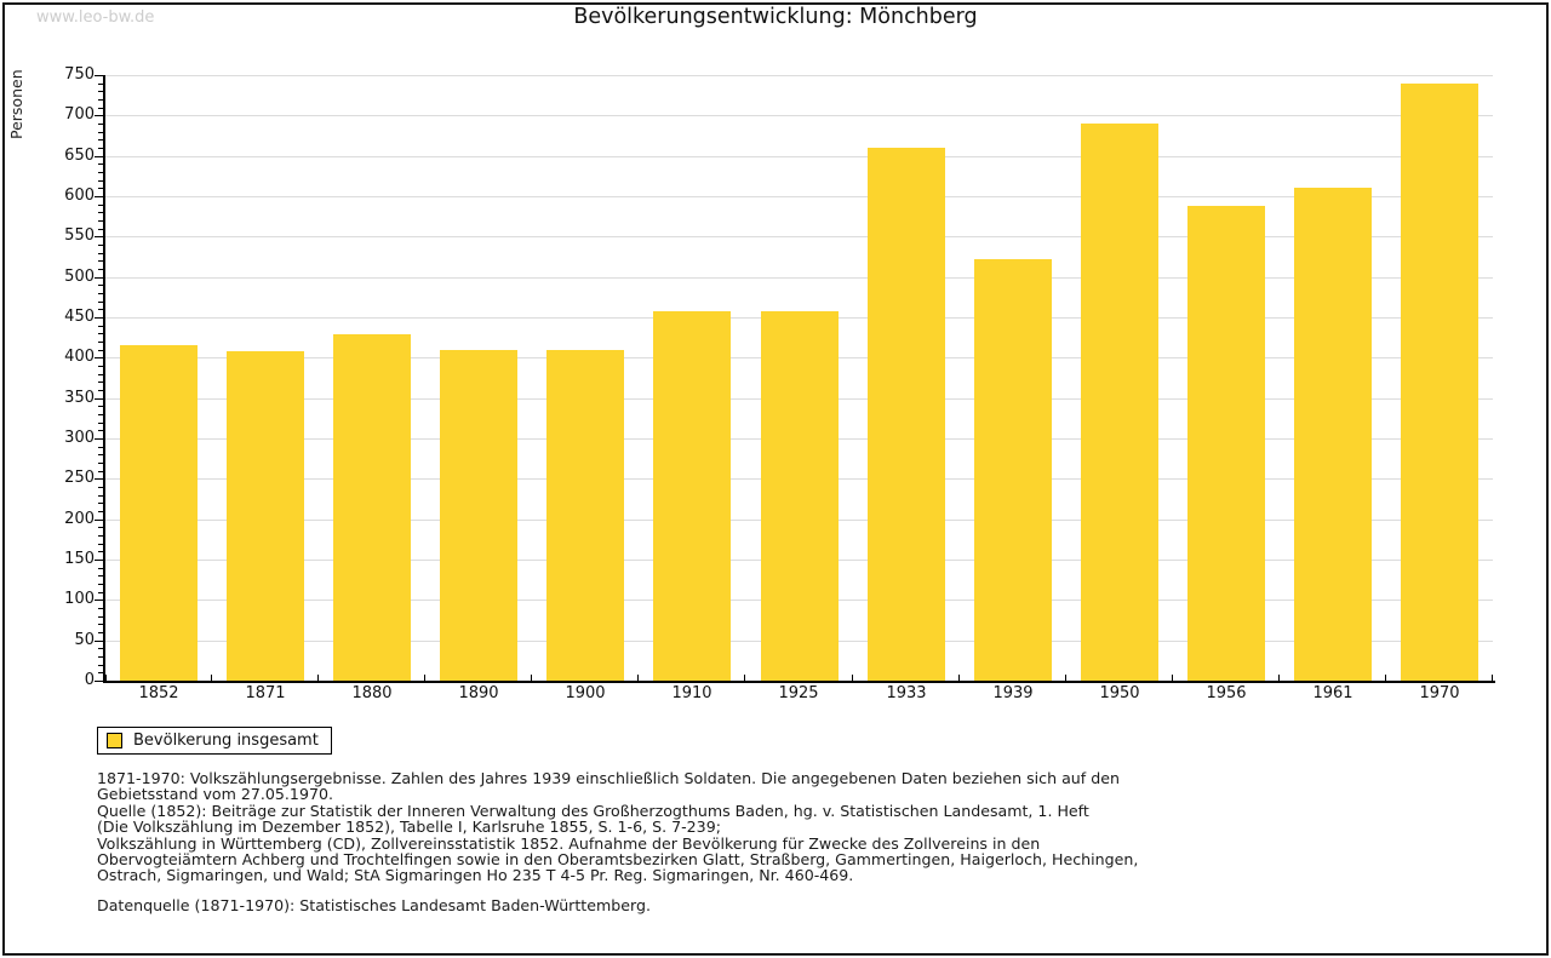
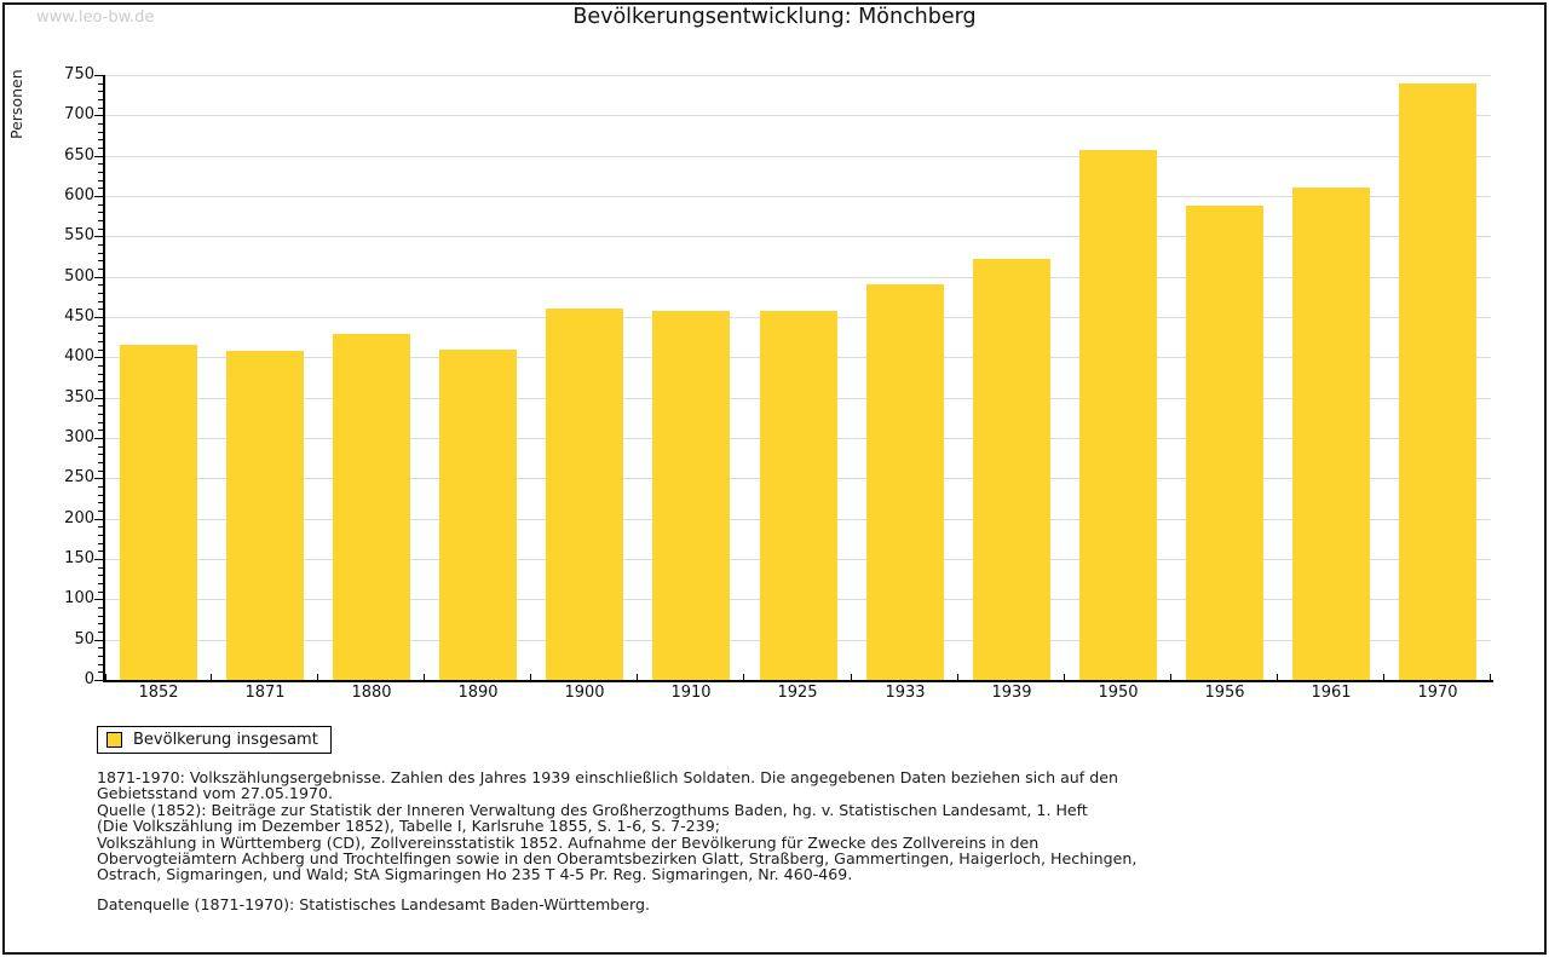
1900: 410 -> 460
1933: 660 -> 490
1950: 690 -> 660
